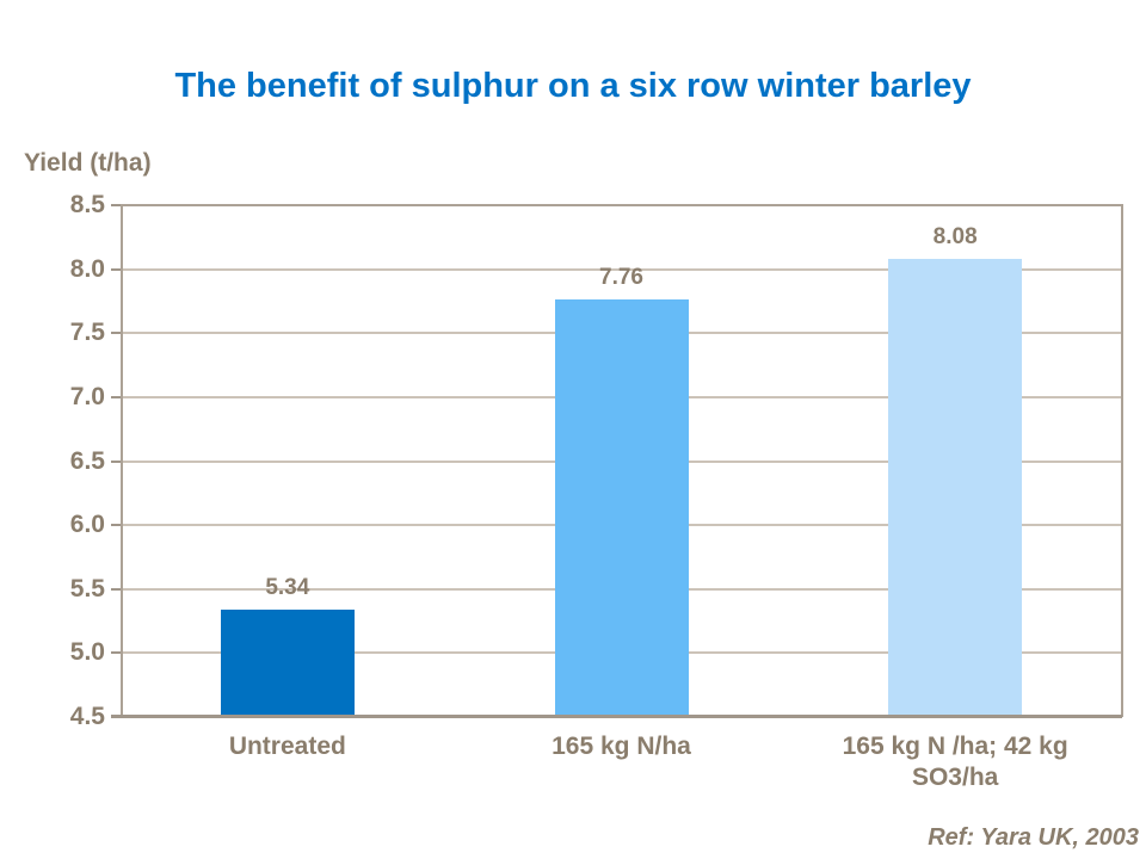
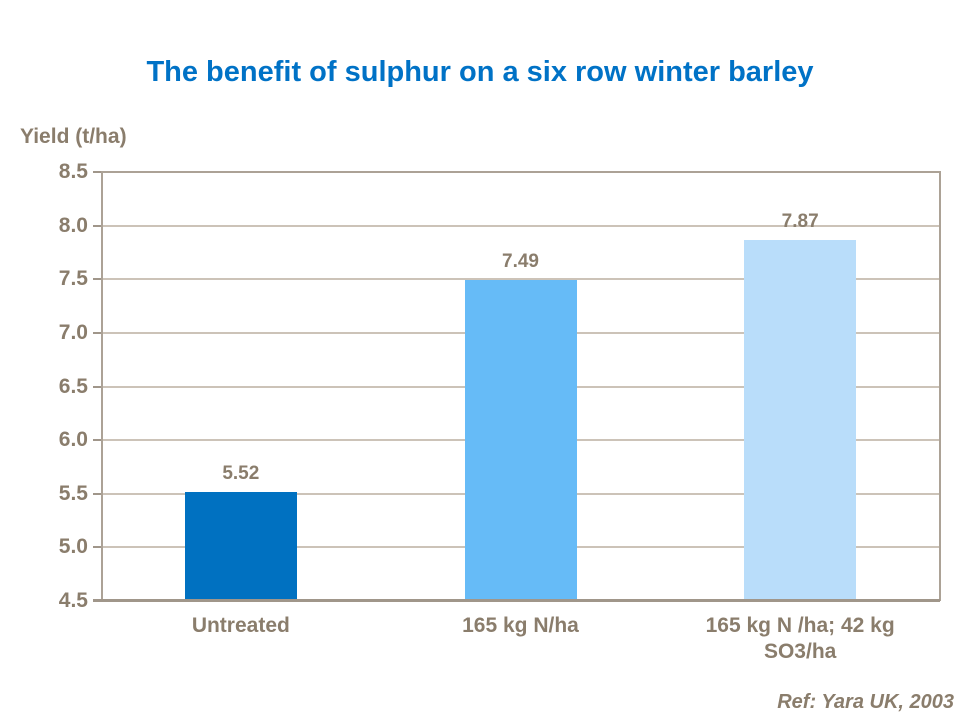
Untreated: 5.34 -> 5.52
165 kg N/ha: 7.76 -> 7.49
165 kg N /ha; 42 kg SO3/ha: 8.08 -> 7.87
